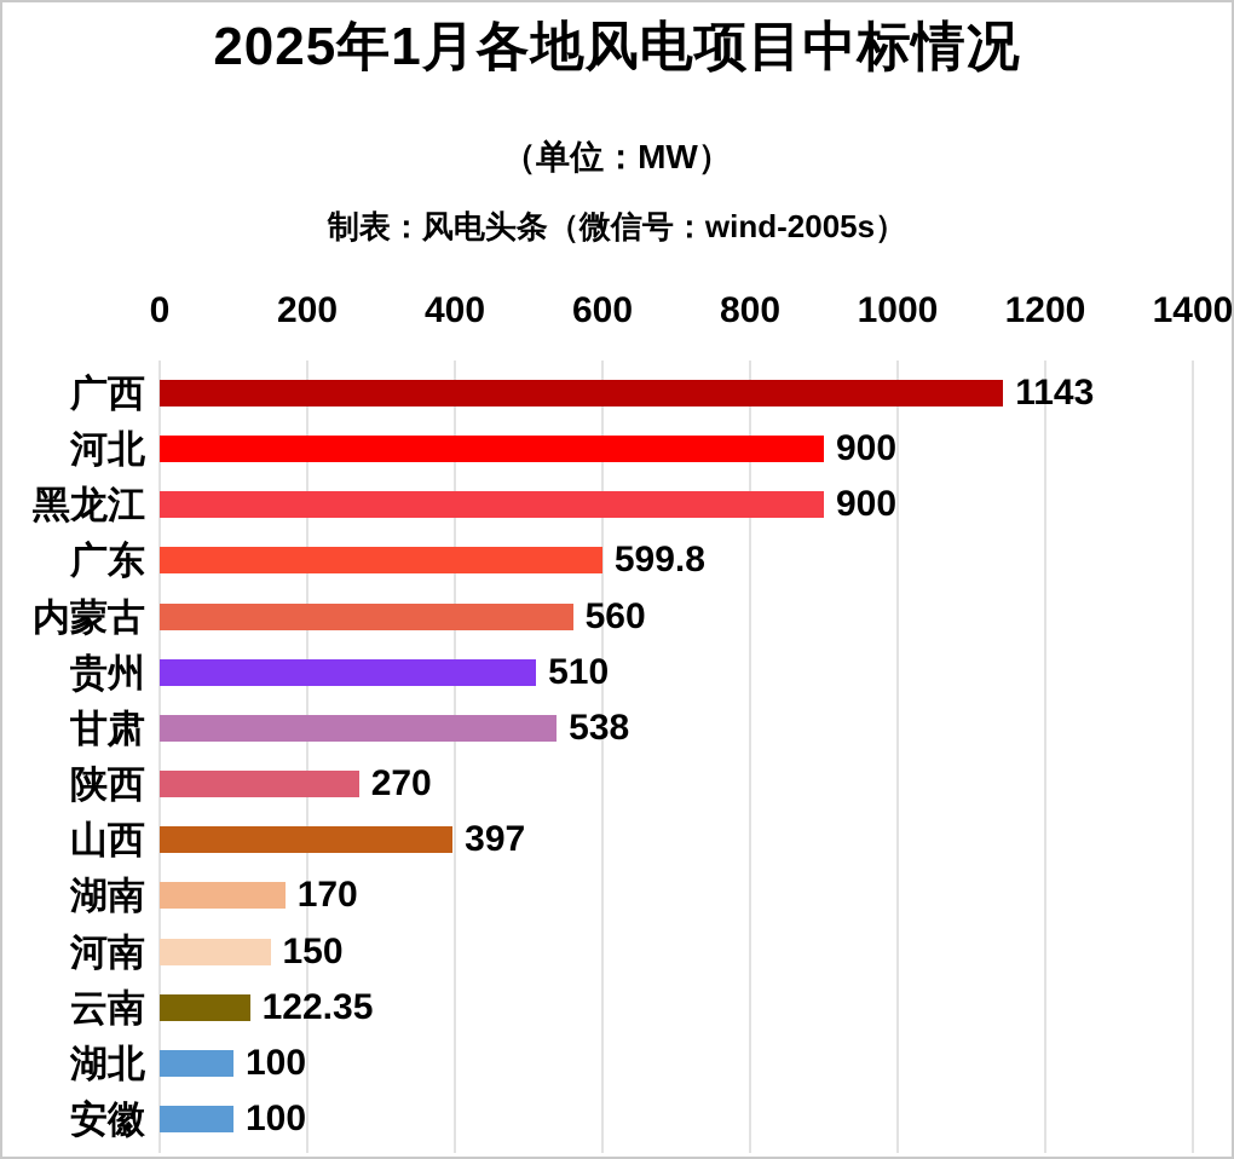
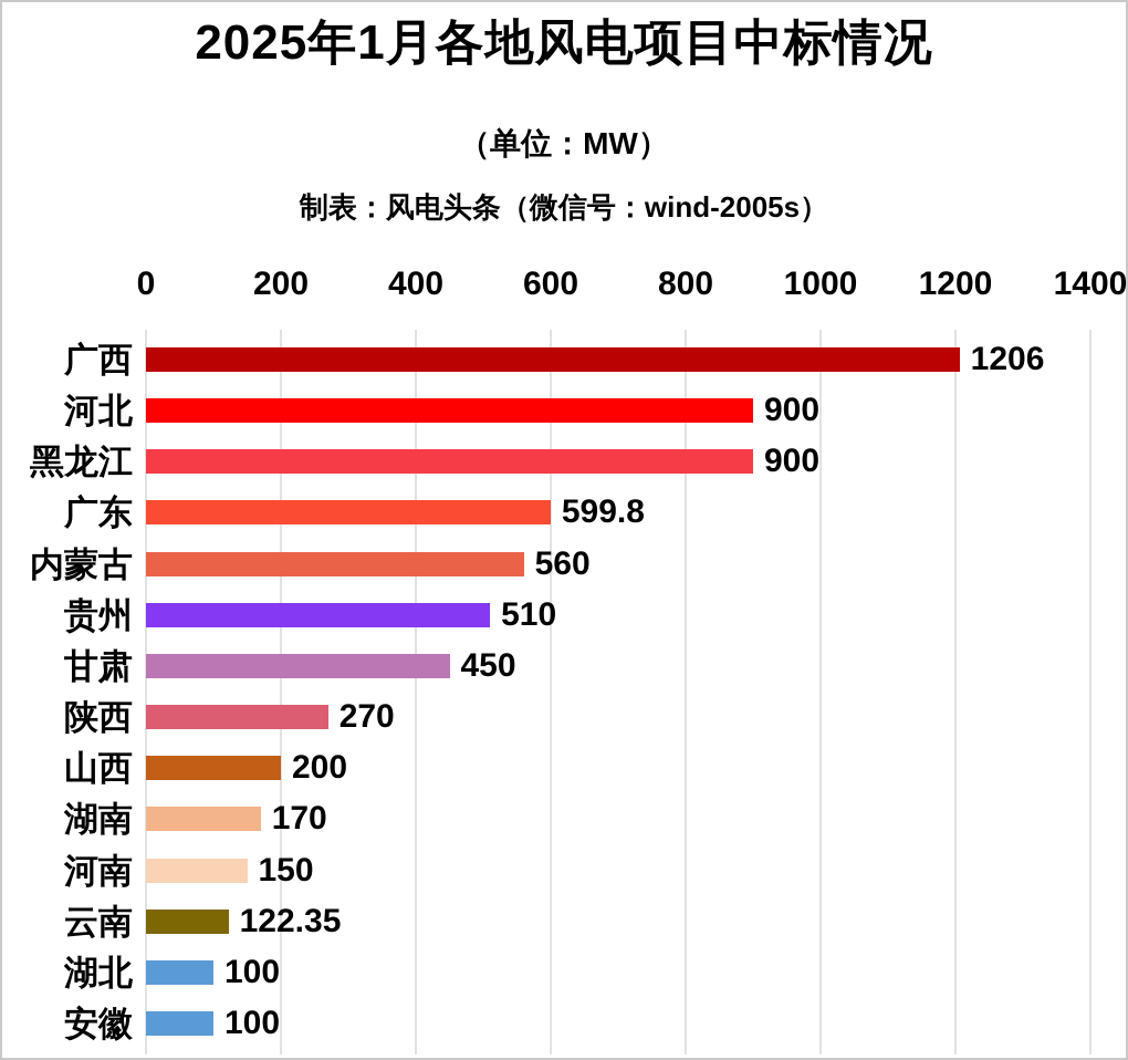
广西: 1143 -> 1206
甘肃: 538 -> 450
山西: 397 -> 200
